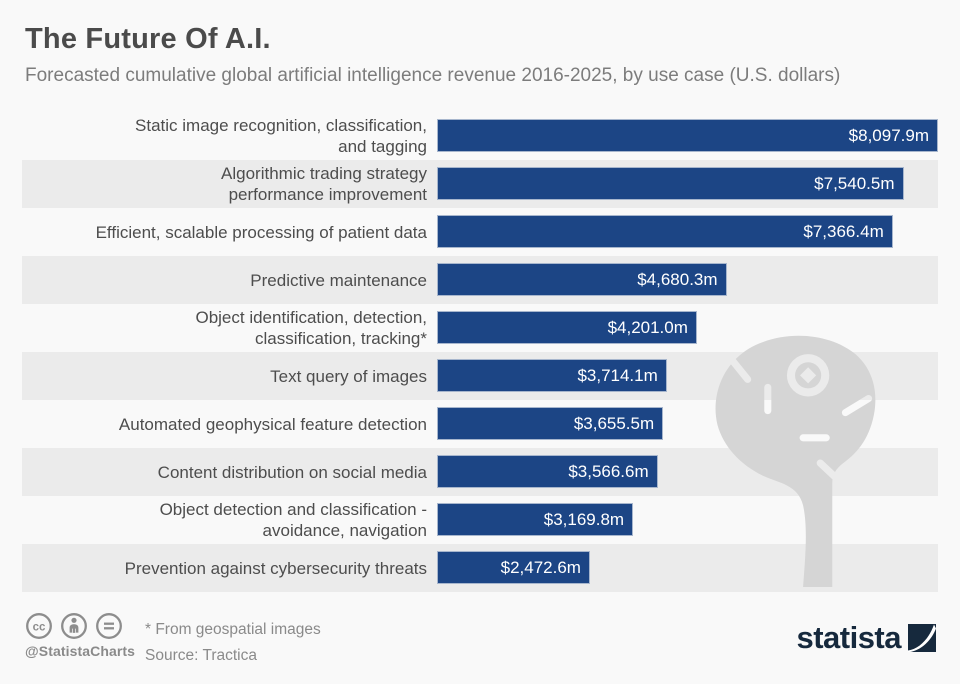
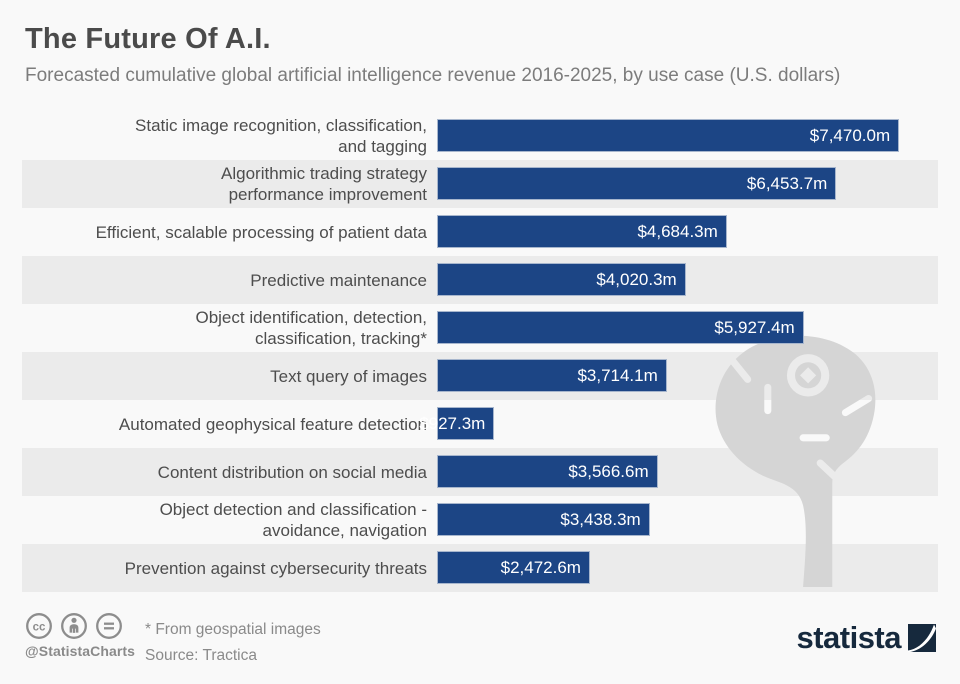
Static image recognition, classification, and tagging: $8,097.9m -> $7,470.0m
Algorithmic trading strategy performance improvement: $7,540.5m -> $6,453.7m
Efficient, scalable processing of patient data: $7,366.4m -> $4,684.3m
Predictive maintenance: $4,680.3m -> $4,020.3m
Object identification, detection, classification, tracking*: $4,201.0m -> $5,927.4m
Automated geophysical feature detection: $3,655.5m -> $927.3m
Object detection and classification - avoidance, navigation: $3,169.8m -> $3,438.3m
